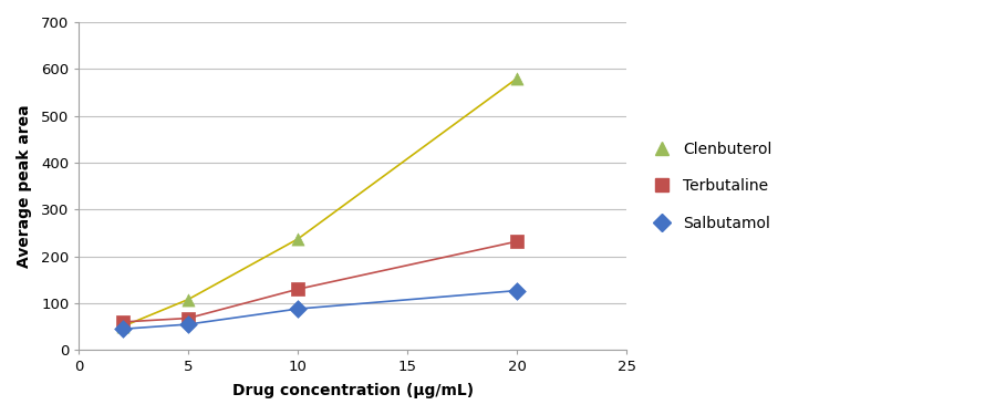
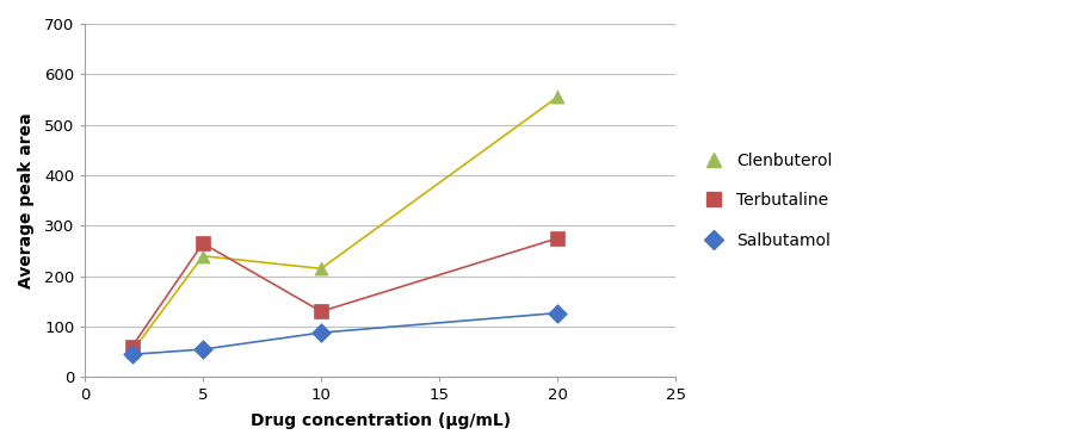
Clenbuterol/5: 108 -> 240
Terbutaline/5: 68 -> 265
Clenbuterol/10: 237 -> 215
Clenbuterol/20: 580 -> 555
Terbutaline/20: 232 -> 275
